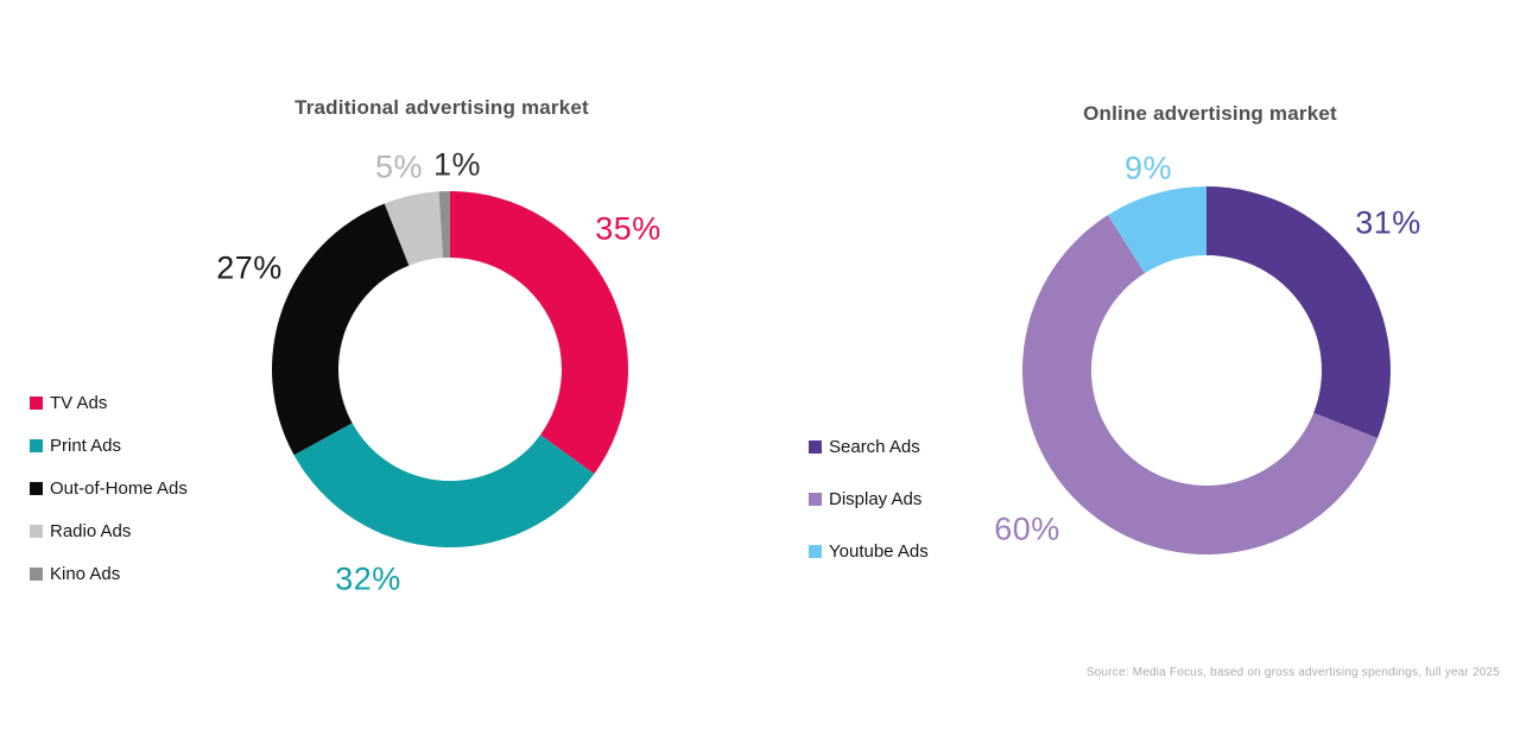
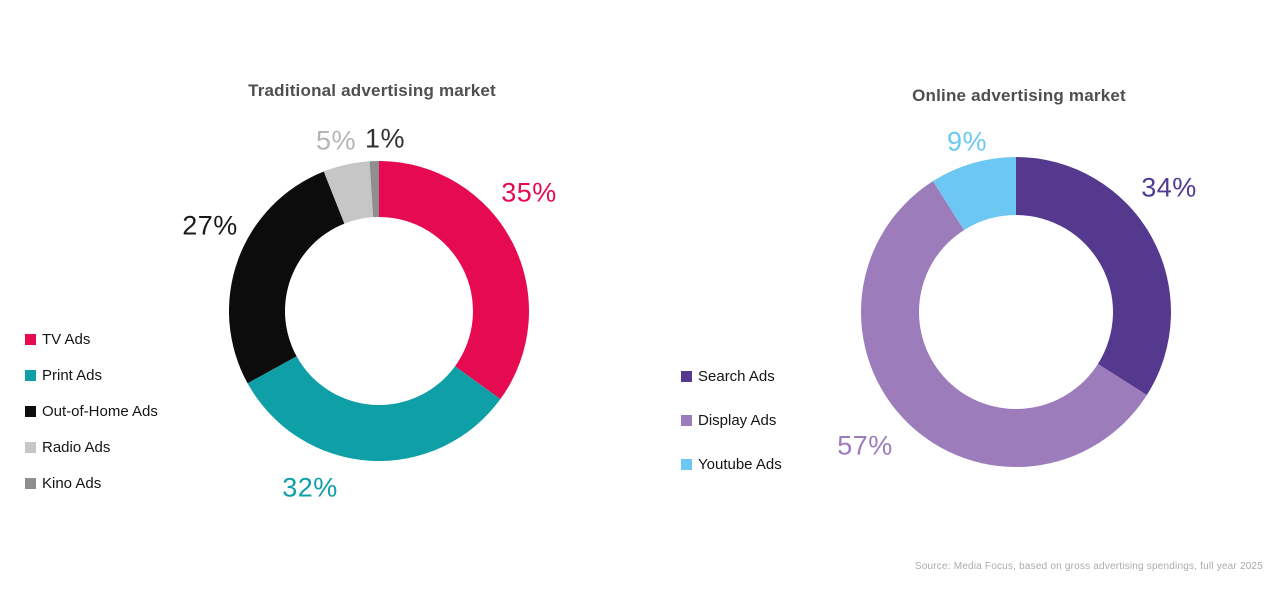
Online advertising market/Search Ads: 31% -> 34%
Online advertising market/Display Ads: 60% -> 57%
